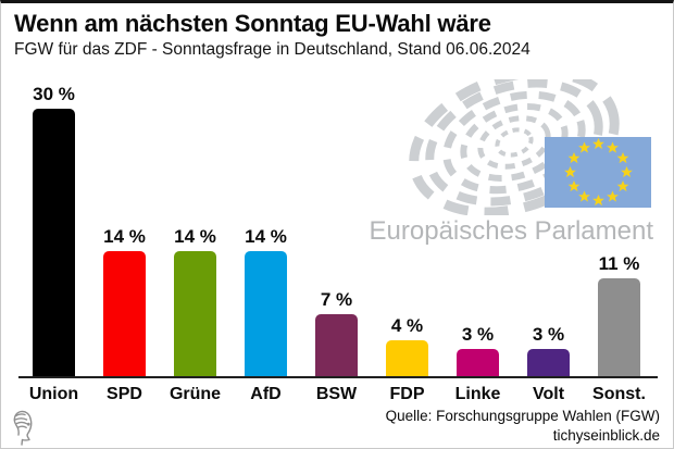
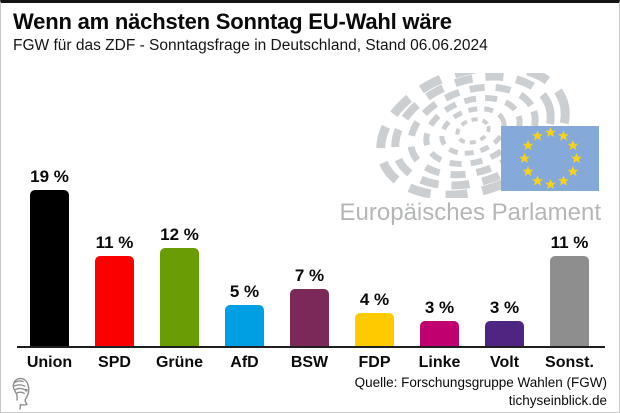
Union: 30 -> 19
SPD: 14 -> 11
Grüne: 14 -> 12
AfD: 14 -> 5
